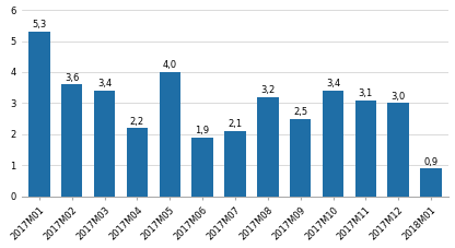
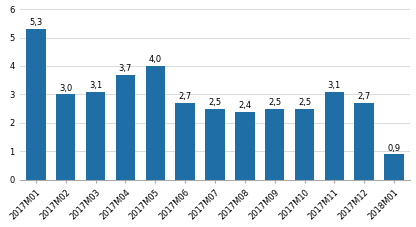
2017M02: 3,6 -> 3,0
2017M03: 3,4 -> 3,1
2017M04: 2,2 -> 3,7
2017M06: 1,9 -> 2,7
2017M07: 2,1 -> 2,5
2017M08: 3,2 -> 2,4
2017M10: 3,4 -> 2,5
2017M12: 3,0 -> 2,7
